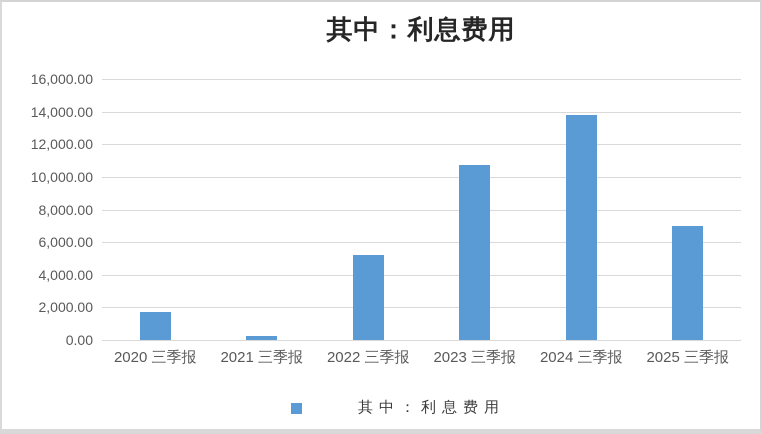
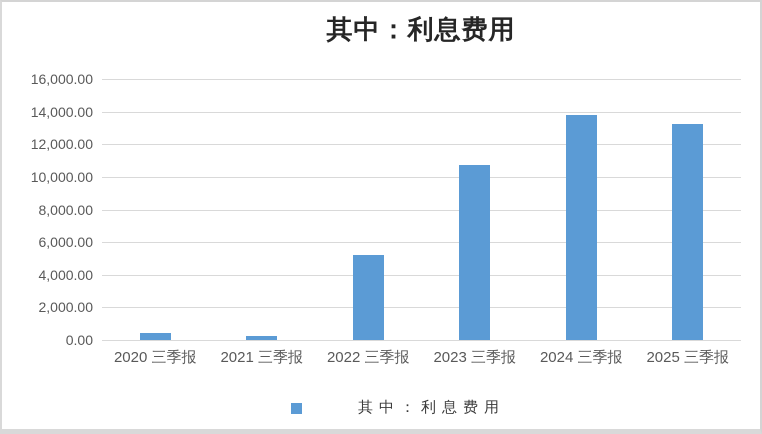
2020 三季报: 1700 -> 400
2025 三季报: 7000 -> 13300
